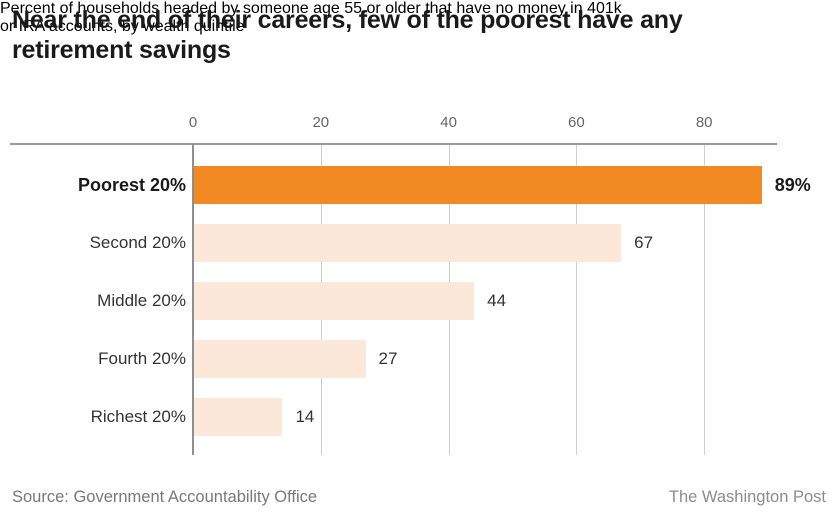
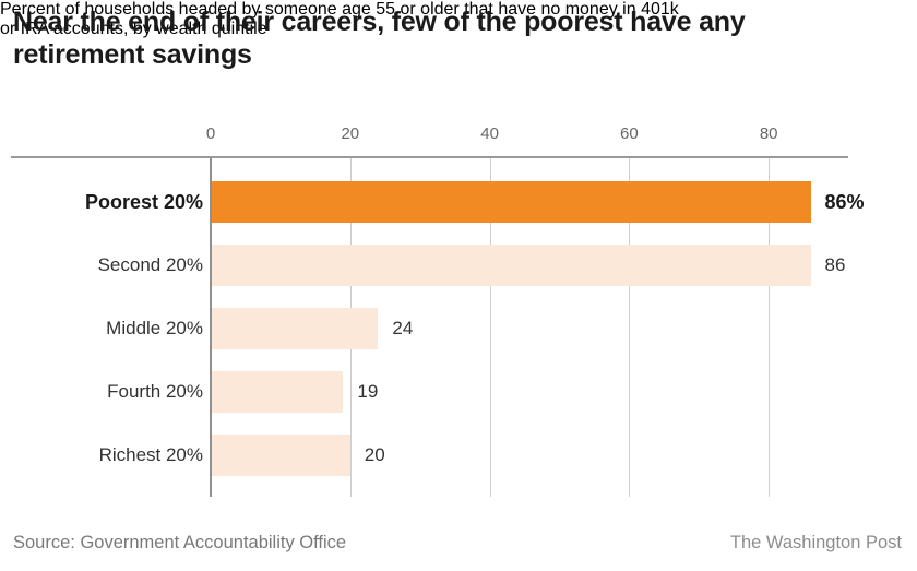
Poorest 20%: 89% -> 86%
Second 20%: 67 -> 86
Middle 20%: 44 -> 24
Fourth 20%: 27 -> 19
Richest 20%: 14 -> 20
